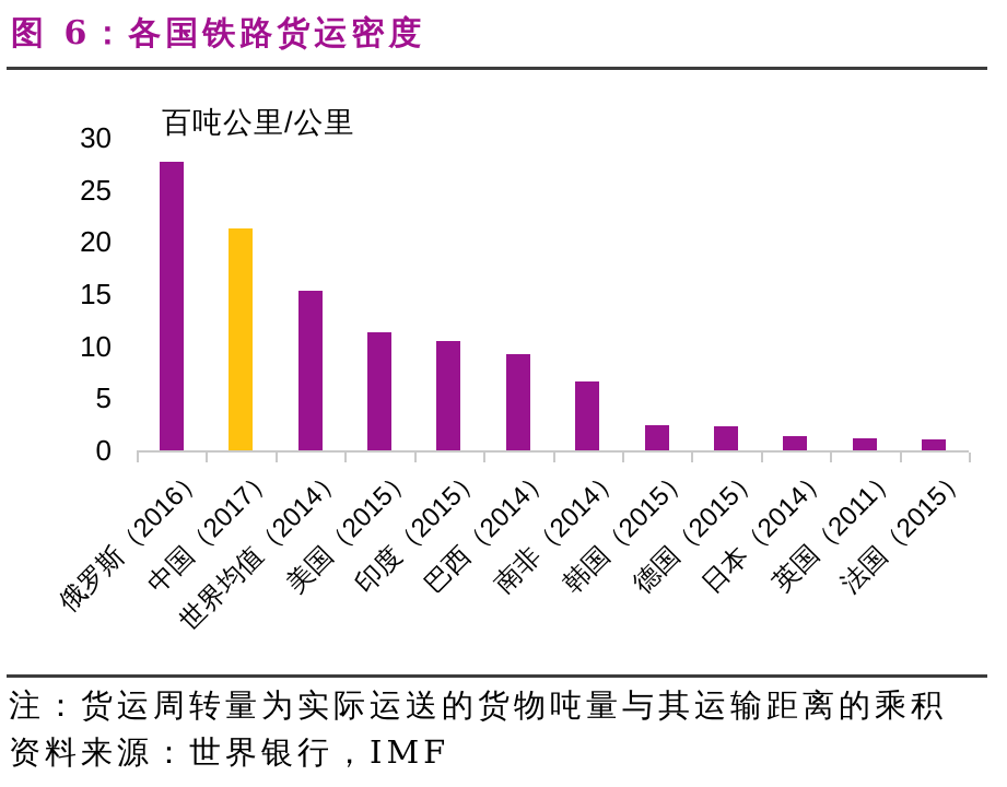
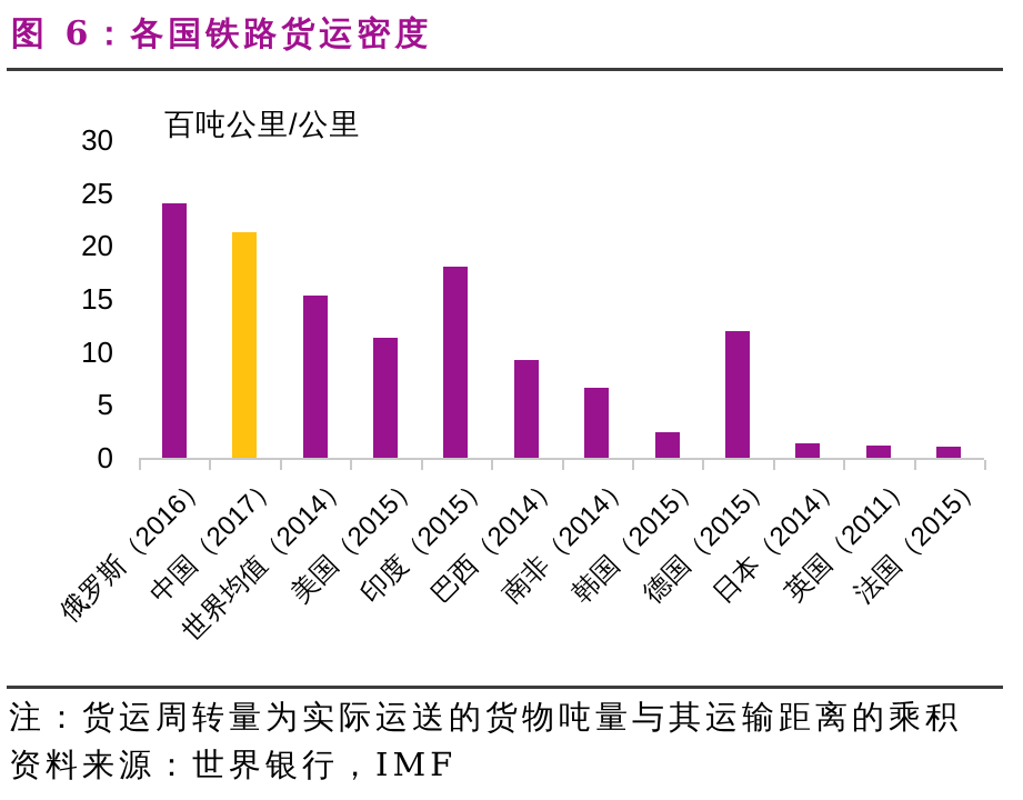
俄罗斯（2016）: 28 -> 24
印度（2015）: 10 -> 18
德国（2015）: 2 -> 12
